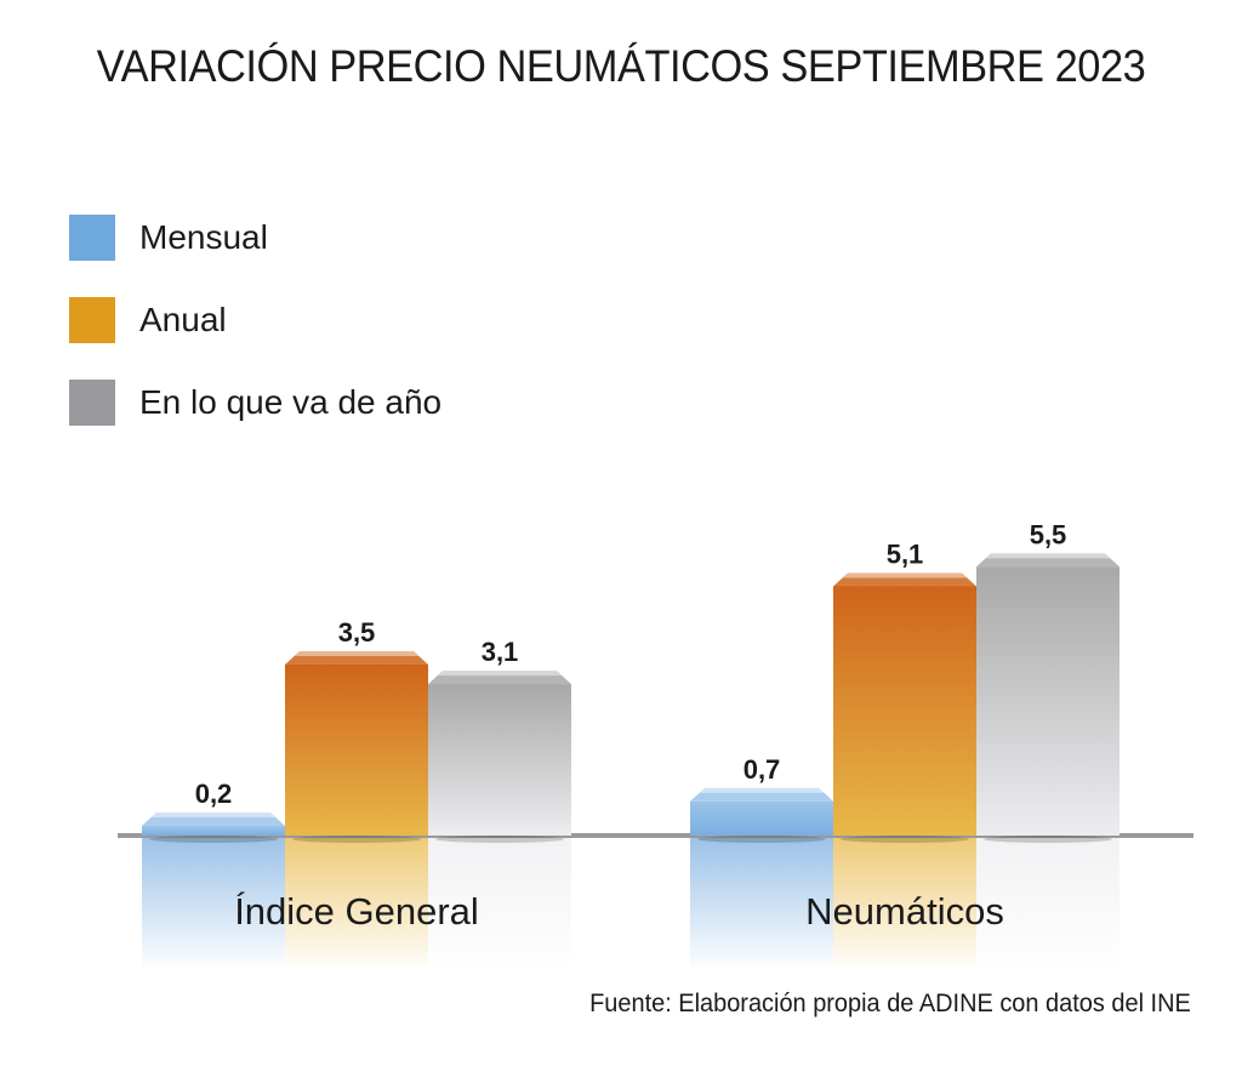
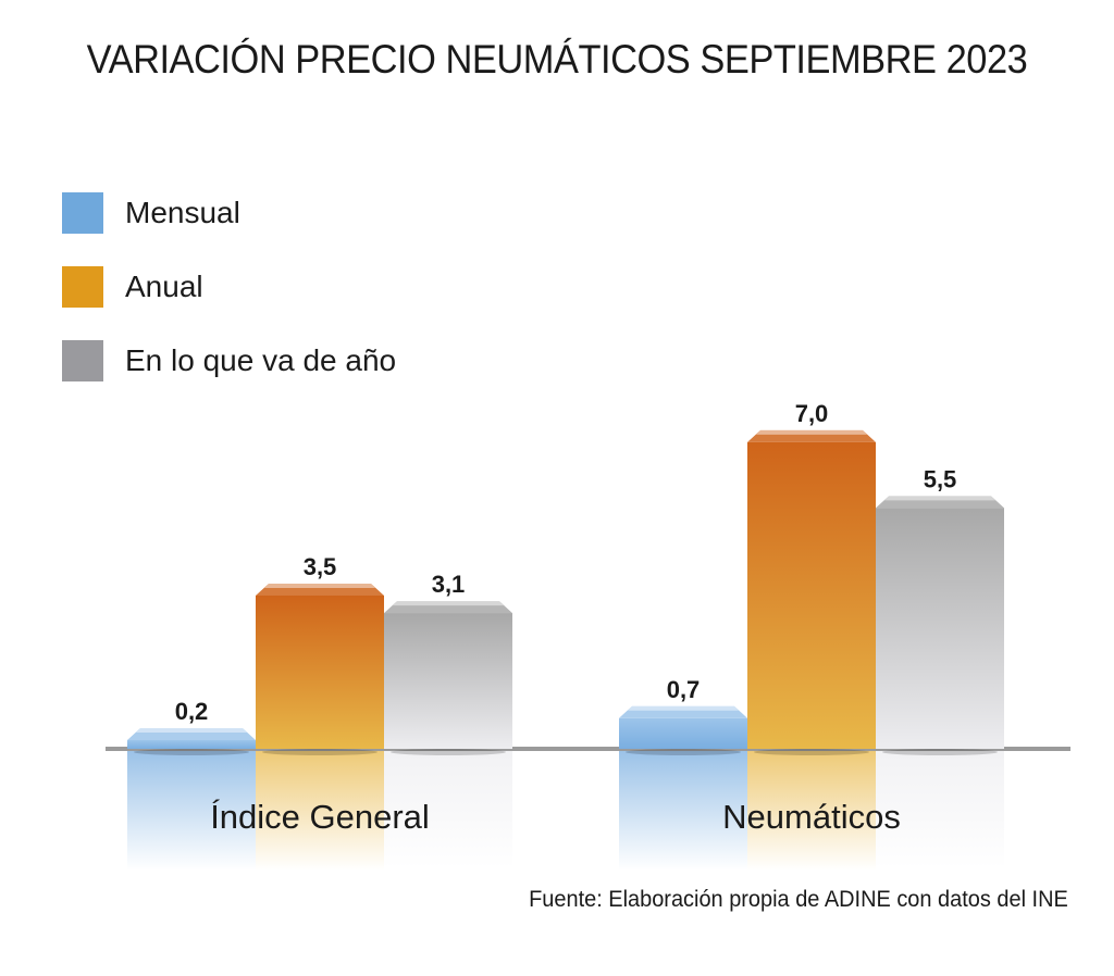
Anual/Neumáticos: 5,1 -> 7,0
